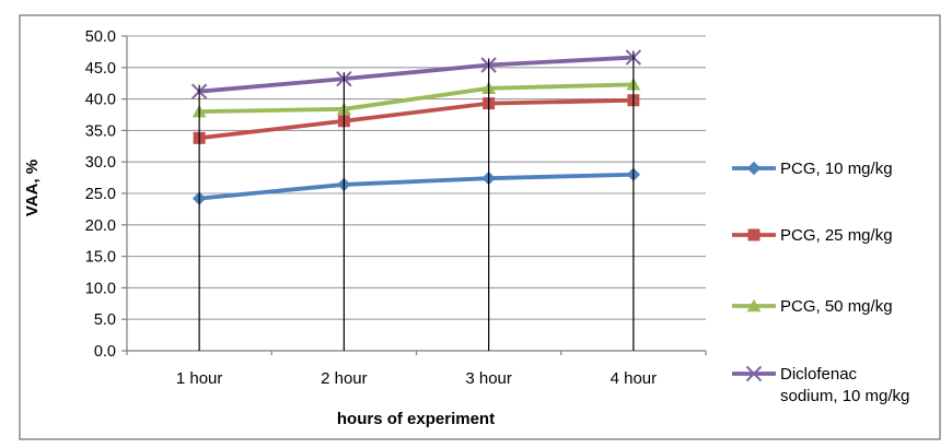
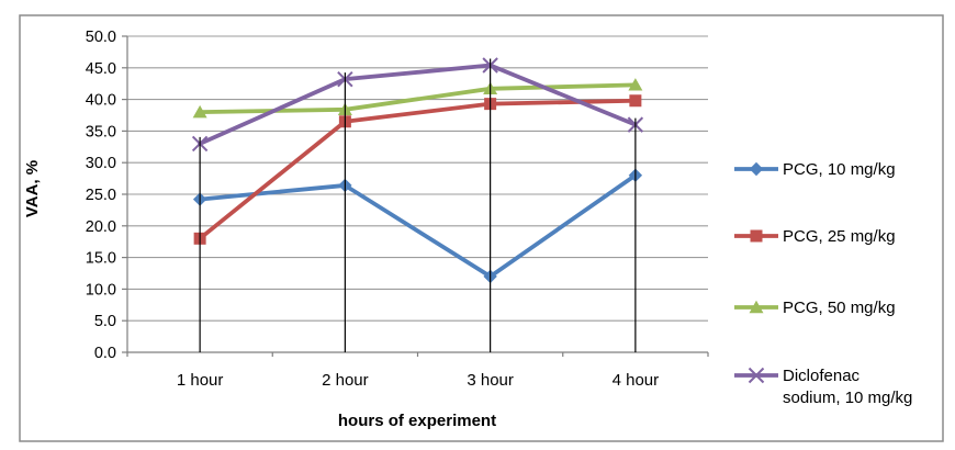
PCG, 25 mg/kg/1 hour: 34 -> 18
Diclofenac sodium, 10 mg/kg/1 hour: 41 -> 33
PCG, 10 mg/kg/3 hour: 27 -> 12
Diclofenac sodium, 10 mg/kg/4 hour: 47 -> 36
